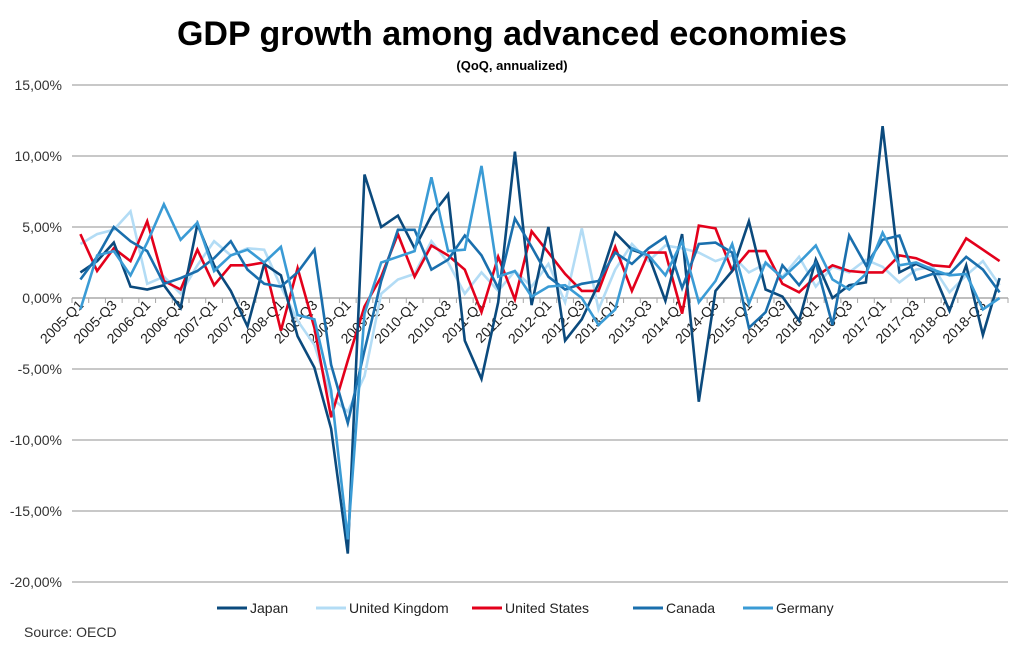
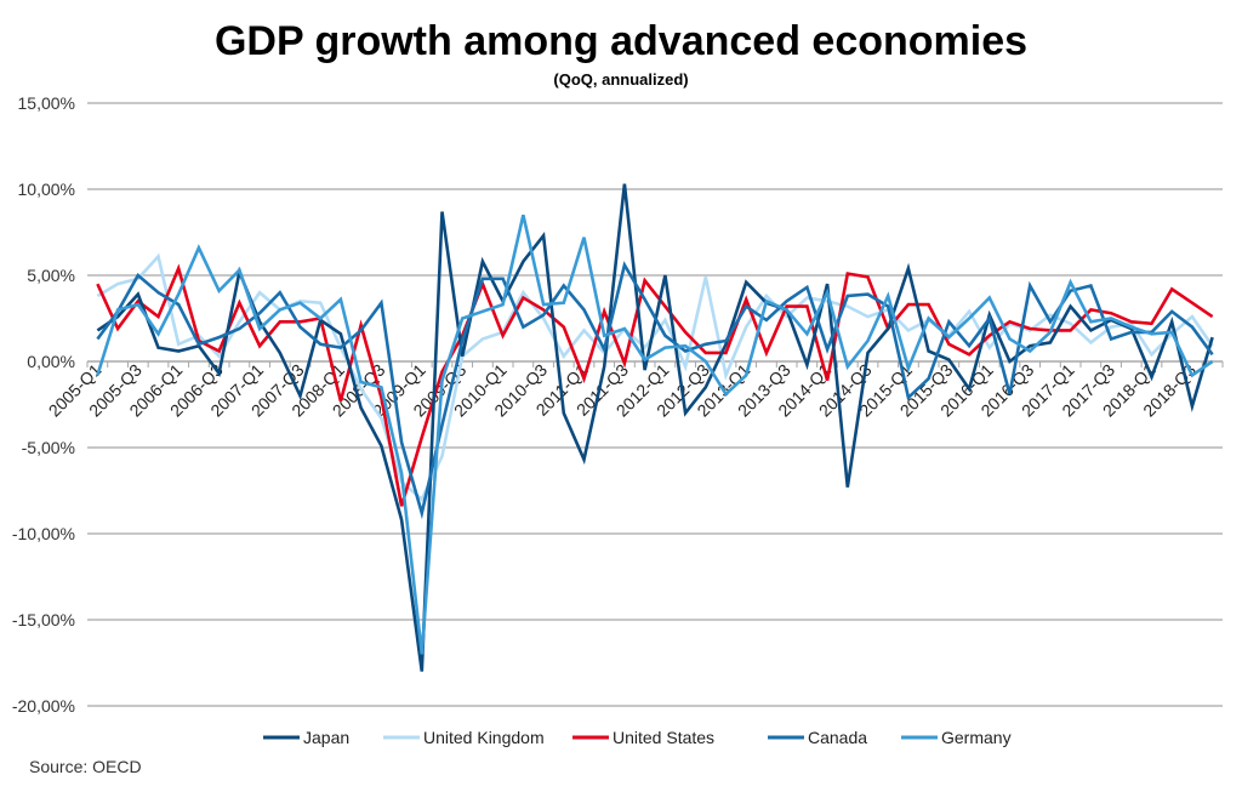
Japan/2009-Q3: 5,0% -> 0,3%
Germany/2011-Q1: 9,3% -> 7,2%
Japan/2017-Q1: 12,1% -> 3,2%
